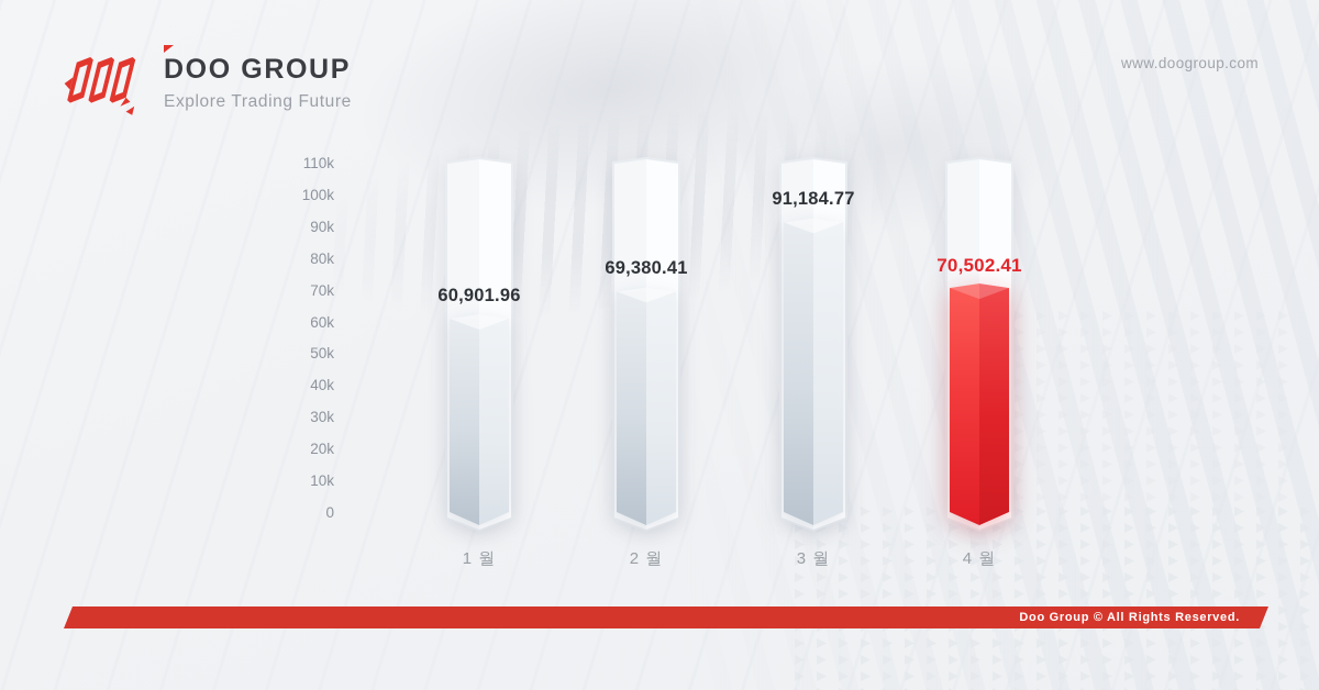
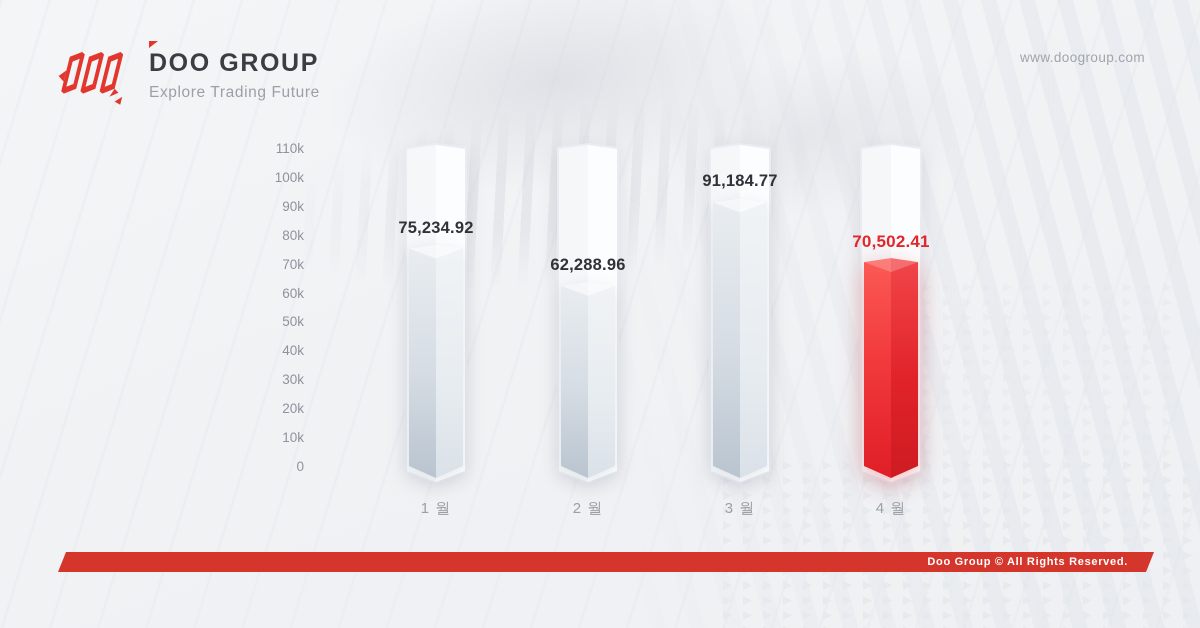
1 월: 60,901.96 -> 75,234.92
2 월: 69,380.41 -> 62,288.96
